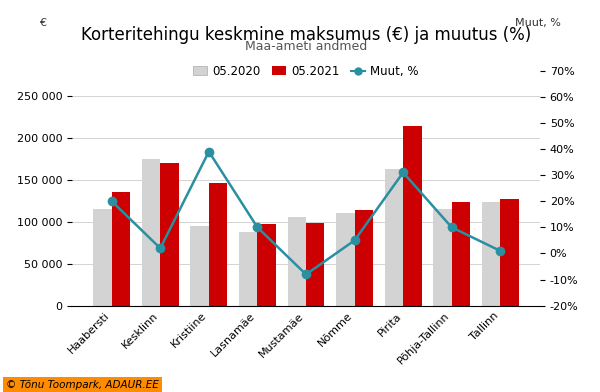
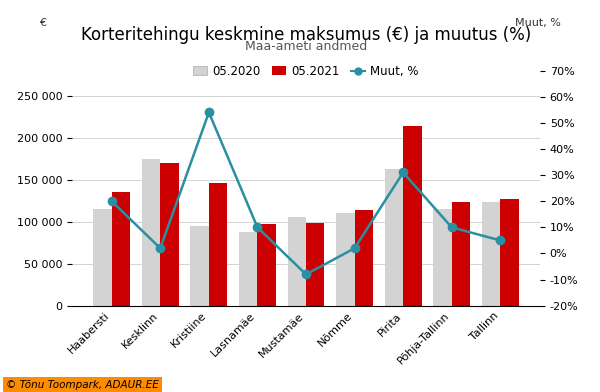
Muut, %/Kristiine: 39% -> 54%
Muut, %/Nõmme: 5% -> 2%
Muut, %/Tallinn: 1% -> 5%
